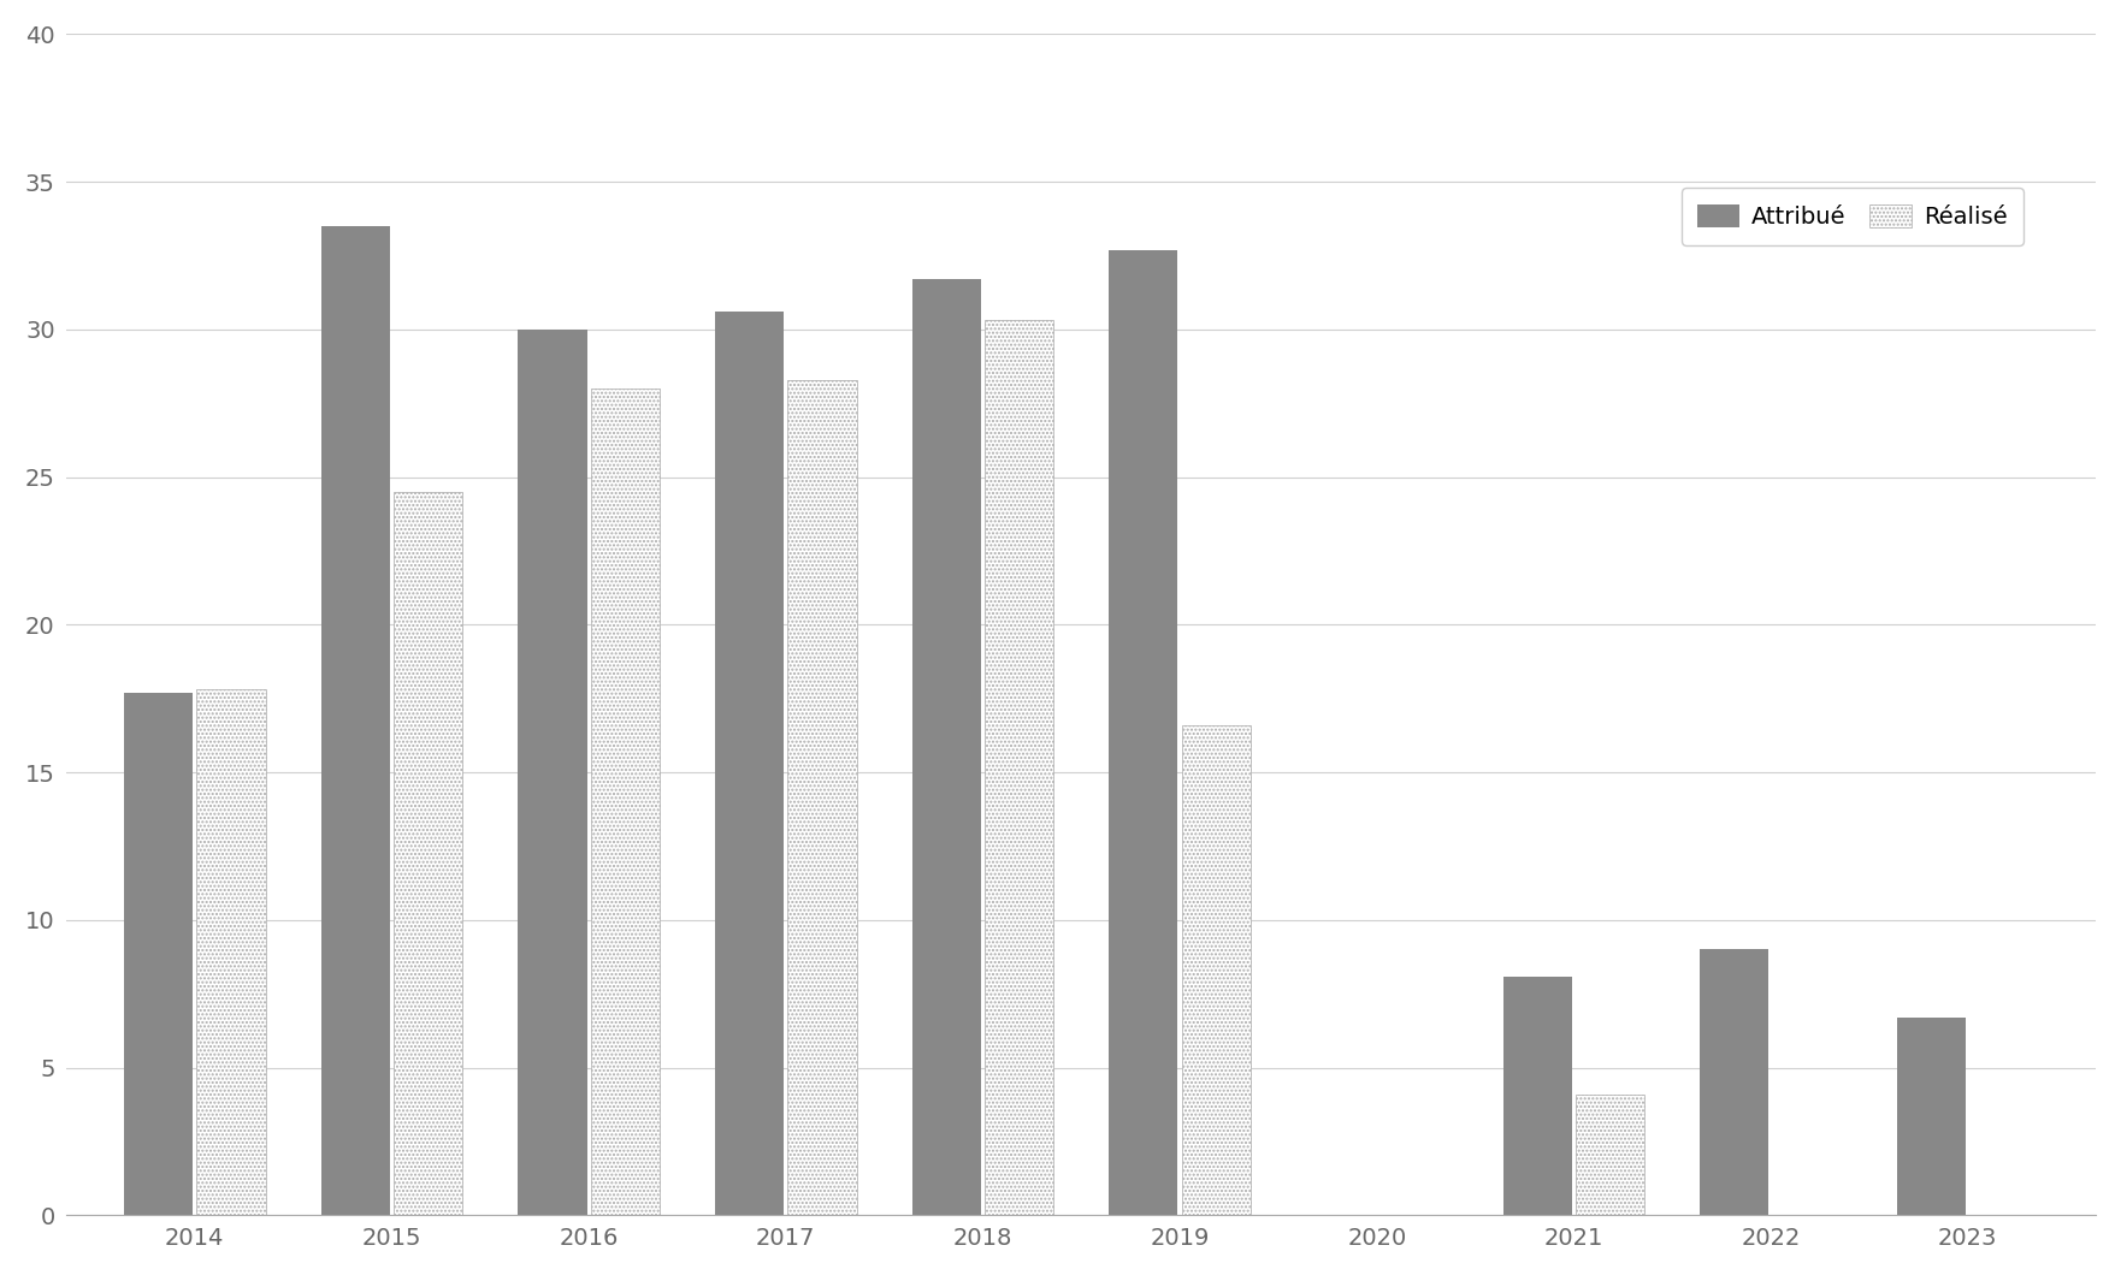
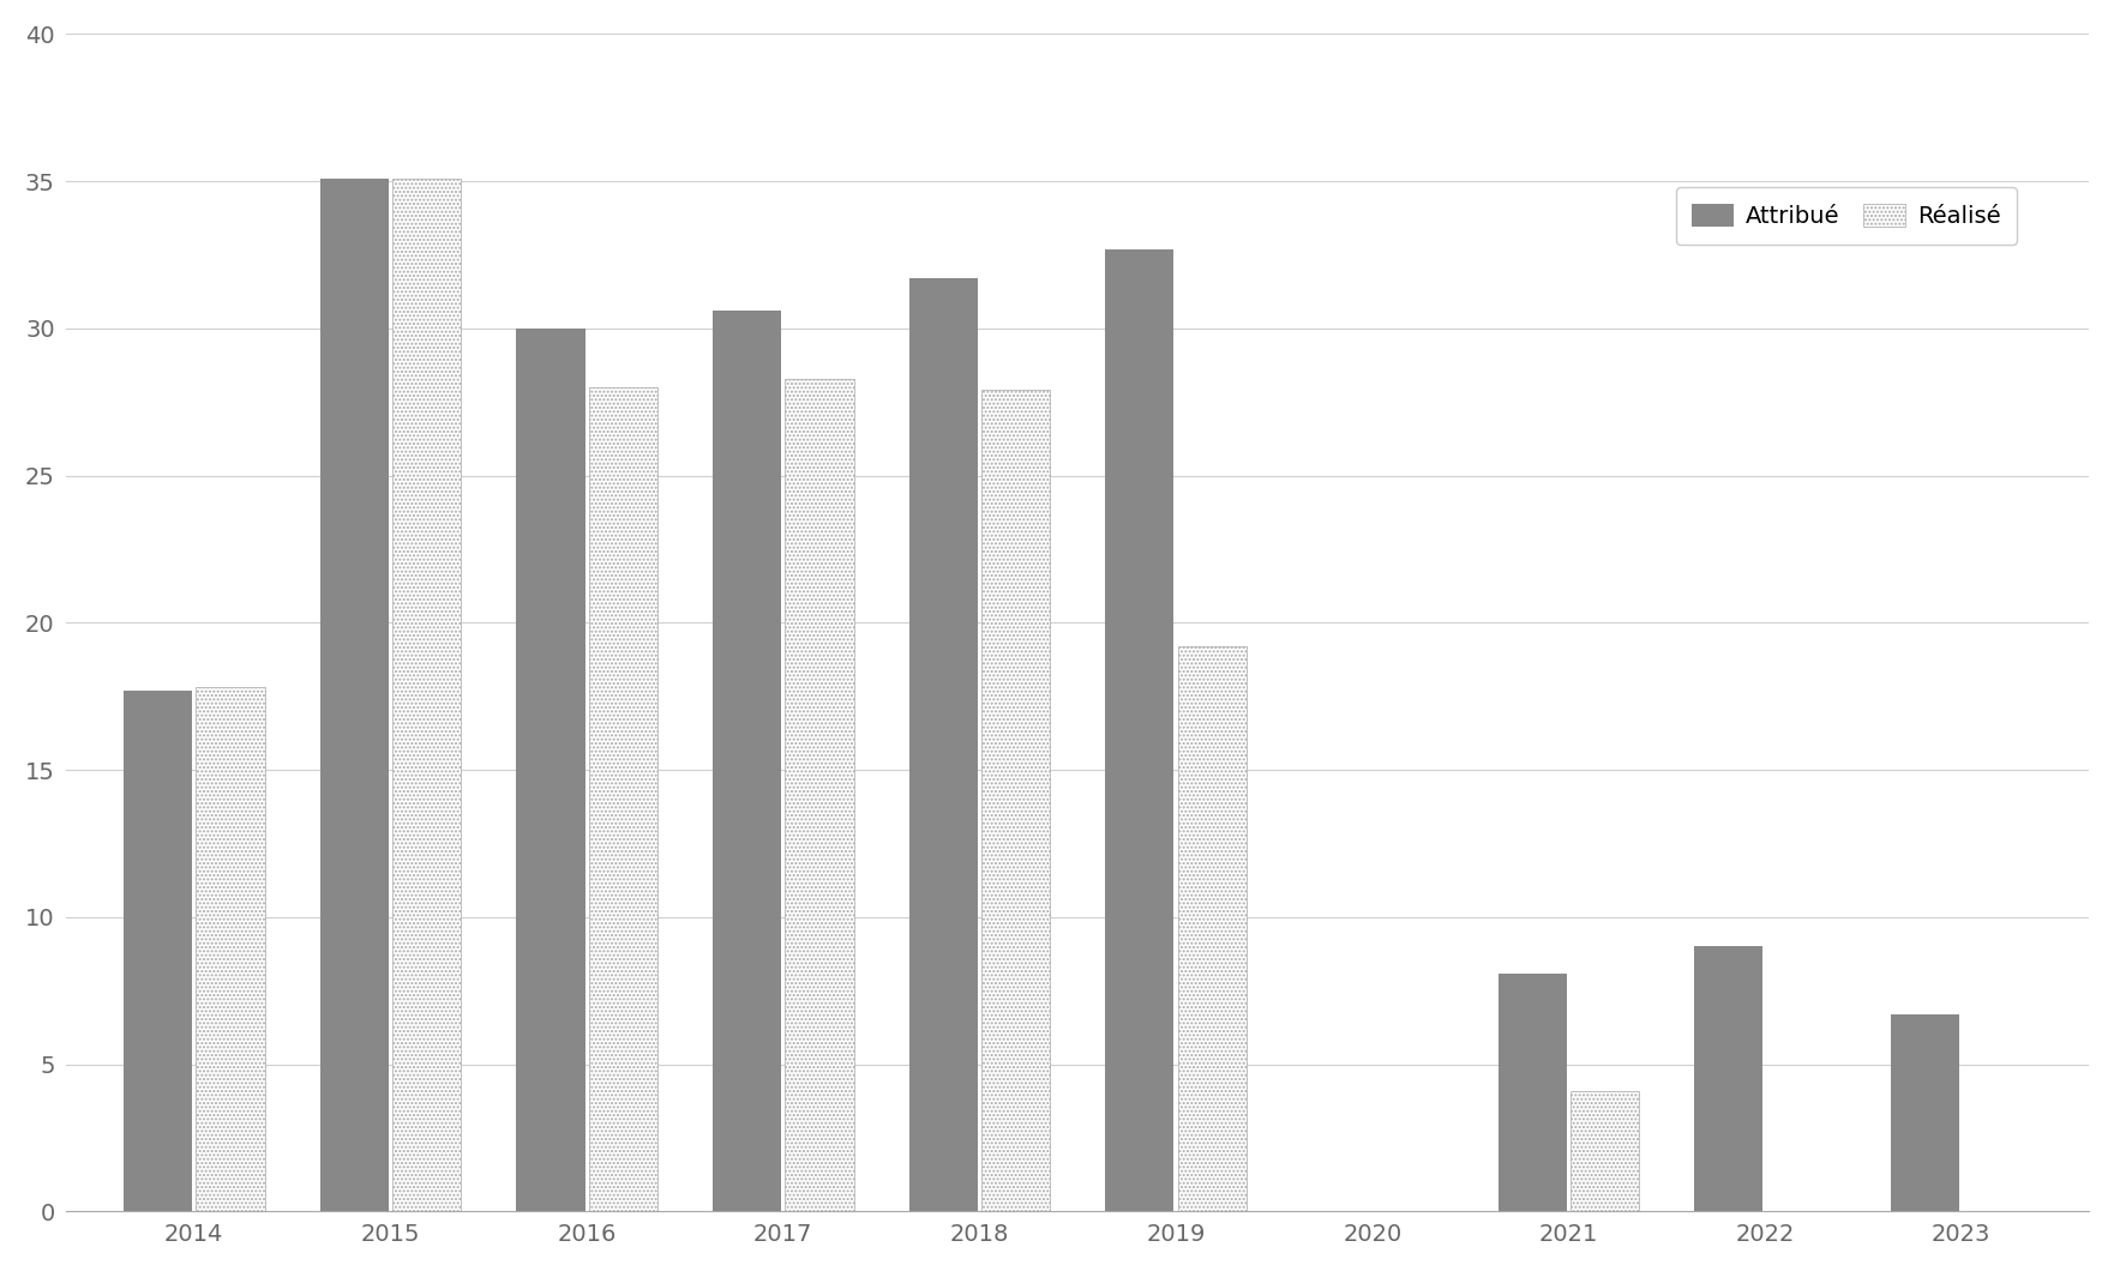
Attribué/2015: 33.5 -> 35.1
Réalisé/2015: 24.5 -> 35.1
Réalisé/2018: 30.3 -> 27.9
Réalisé/2019: 16.6 -> 19.2
